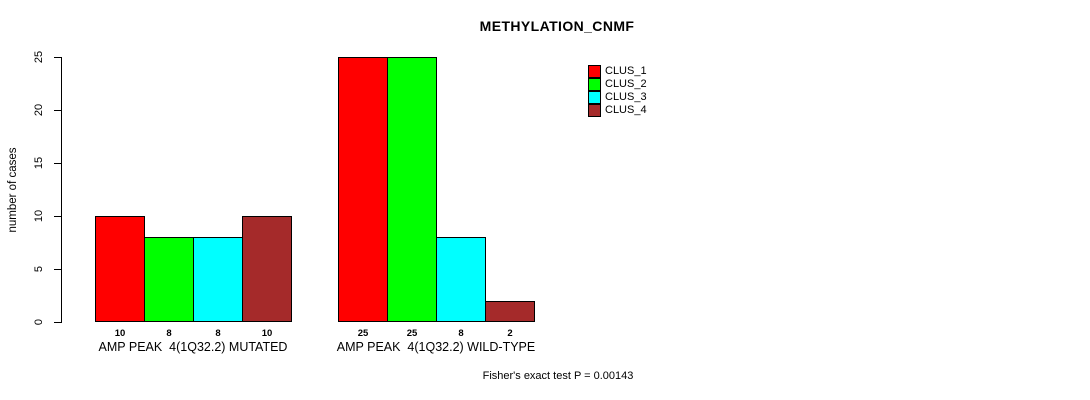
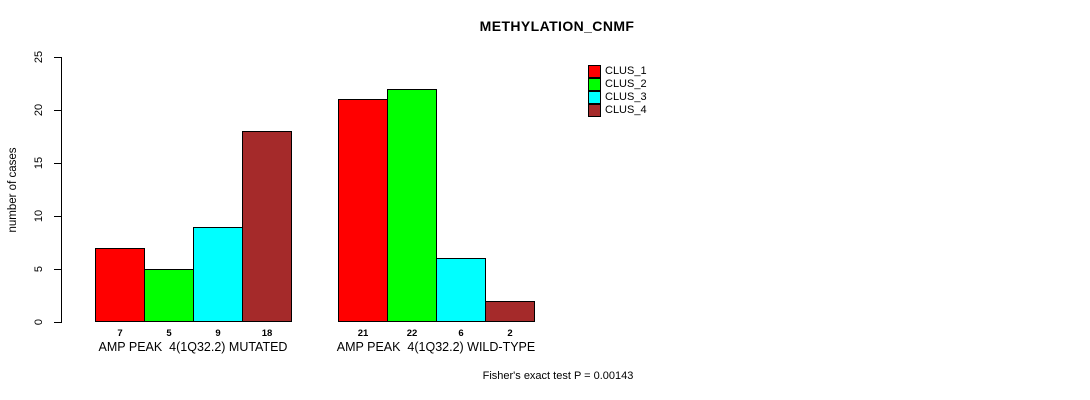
CLUS_1/AMP PEAK 4(1Q32.2) MUTATED: 10 -> 7
CLUS_2/AMP PEAK 4(1Q32.2) MUTATED: 8 -> 5
CLUS_3/AMP PEAK 4(1Q32.2) MUTATED: 8 -> 9
CLUS_4/AMP PEAK 4(1Q32.2) MUTATED: 10 -> 18
CLUS_1/AMP PEAK 4(1Q32.2) WILD-TYPE: 25 -> 21
CLUS_2/AMP PEAK 4(1Q32.2) WILD-TYPE: 25 -> 22
CLUS_3/AMP PEAK 4(1Q32.2) WILD-TYPE: 8 -> 6
